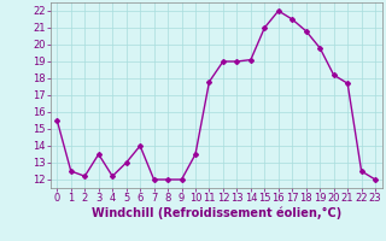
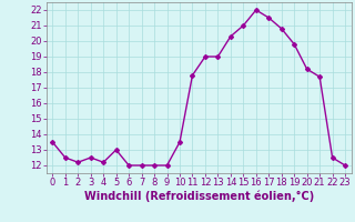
0: 15.5 -> 13.5
3: 13.5 -> 12.5
6: 14.0 -> 12.0
14: 19.1 -> 20.3
